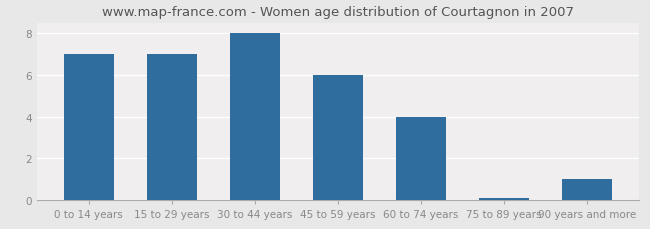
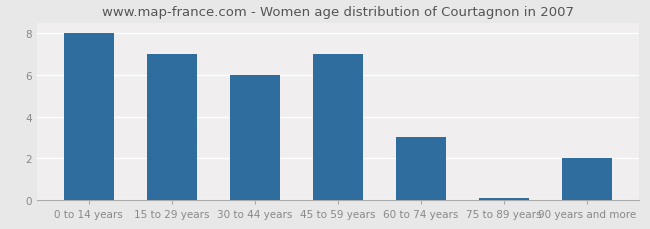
0 to 14 years: 7.0 -> 8.0
30 to 44 years: 8.0 -> 6.0
45 to 59 years: 6.0 -> 7.0
60 to 74 years: 4.0 -> 3.0
90 years and more: 1.0 -> 2.0
